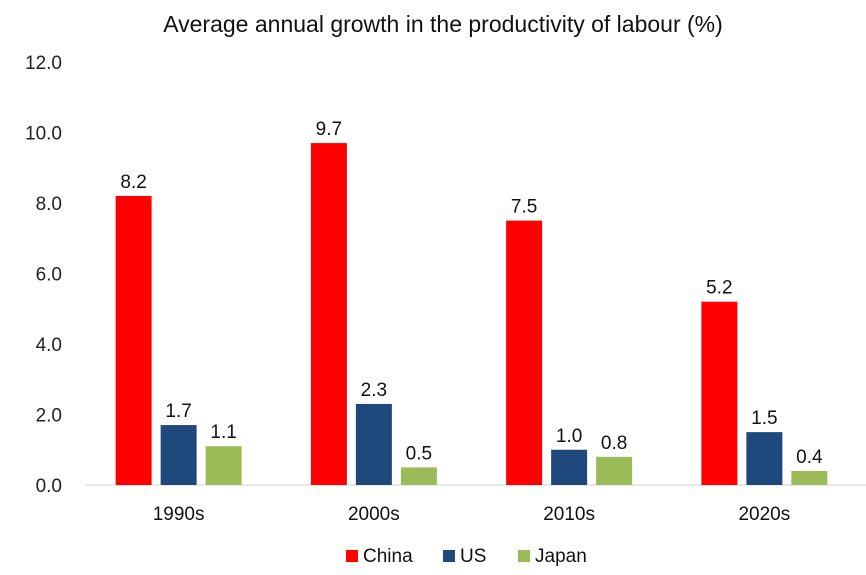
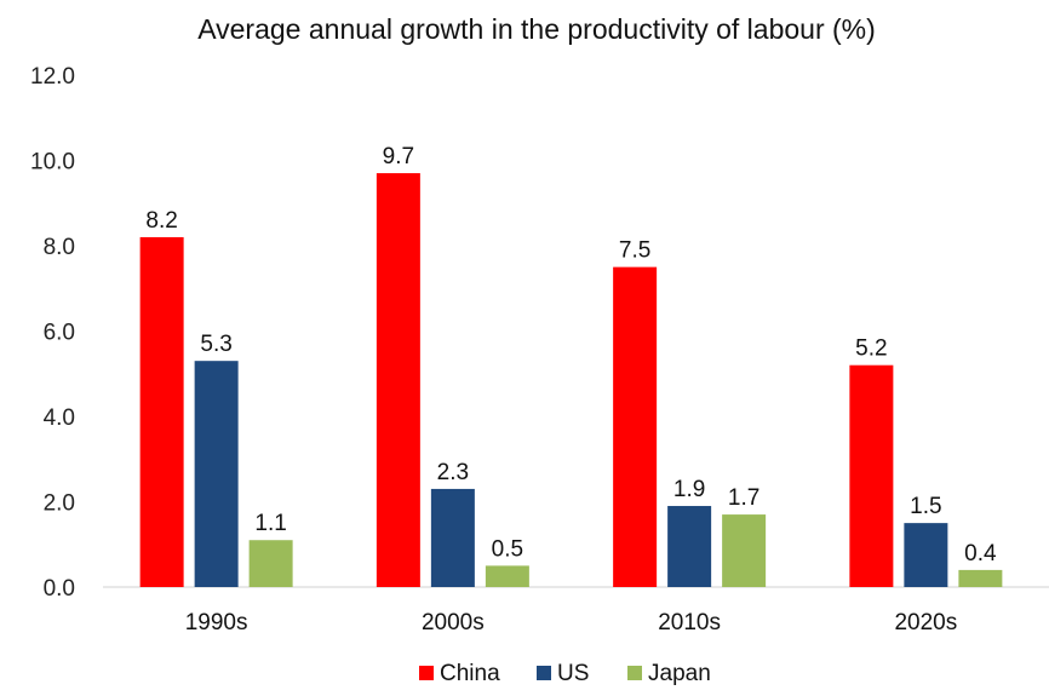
US/1990s: 1.7 -> 5.3
US/2010s: 1.0 -> 1.9
Japan/2010s: 0.8 -> 1.7
